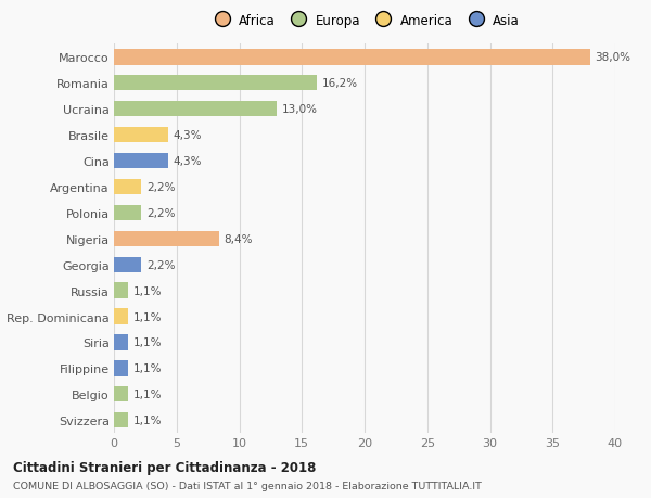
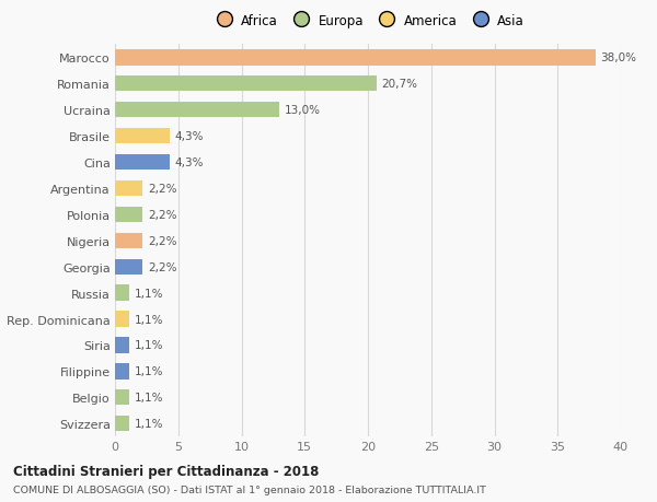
Romania: 16,2% -> 20,7%
Nigeria: 8,4% -> 2,2%
